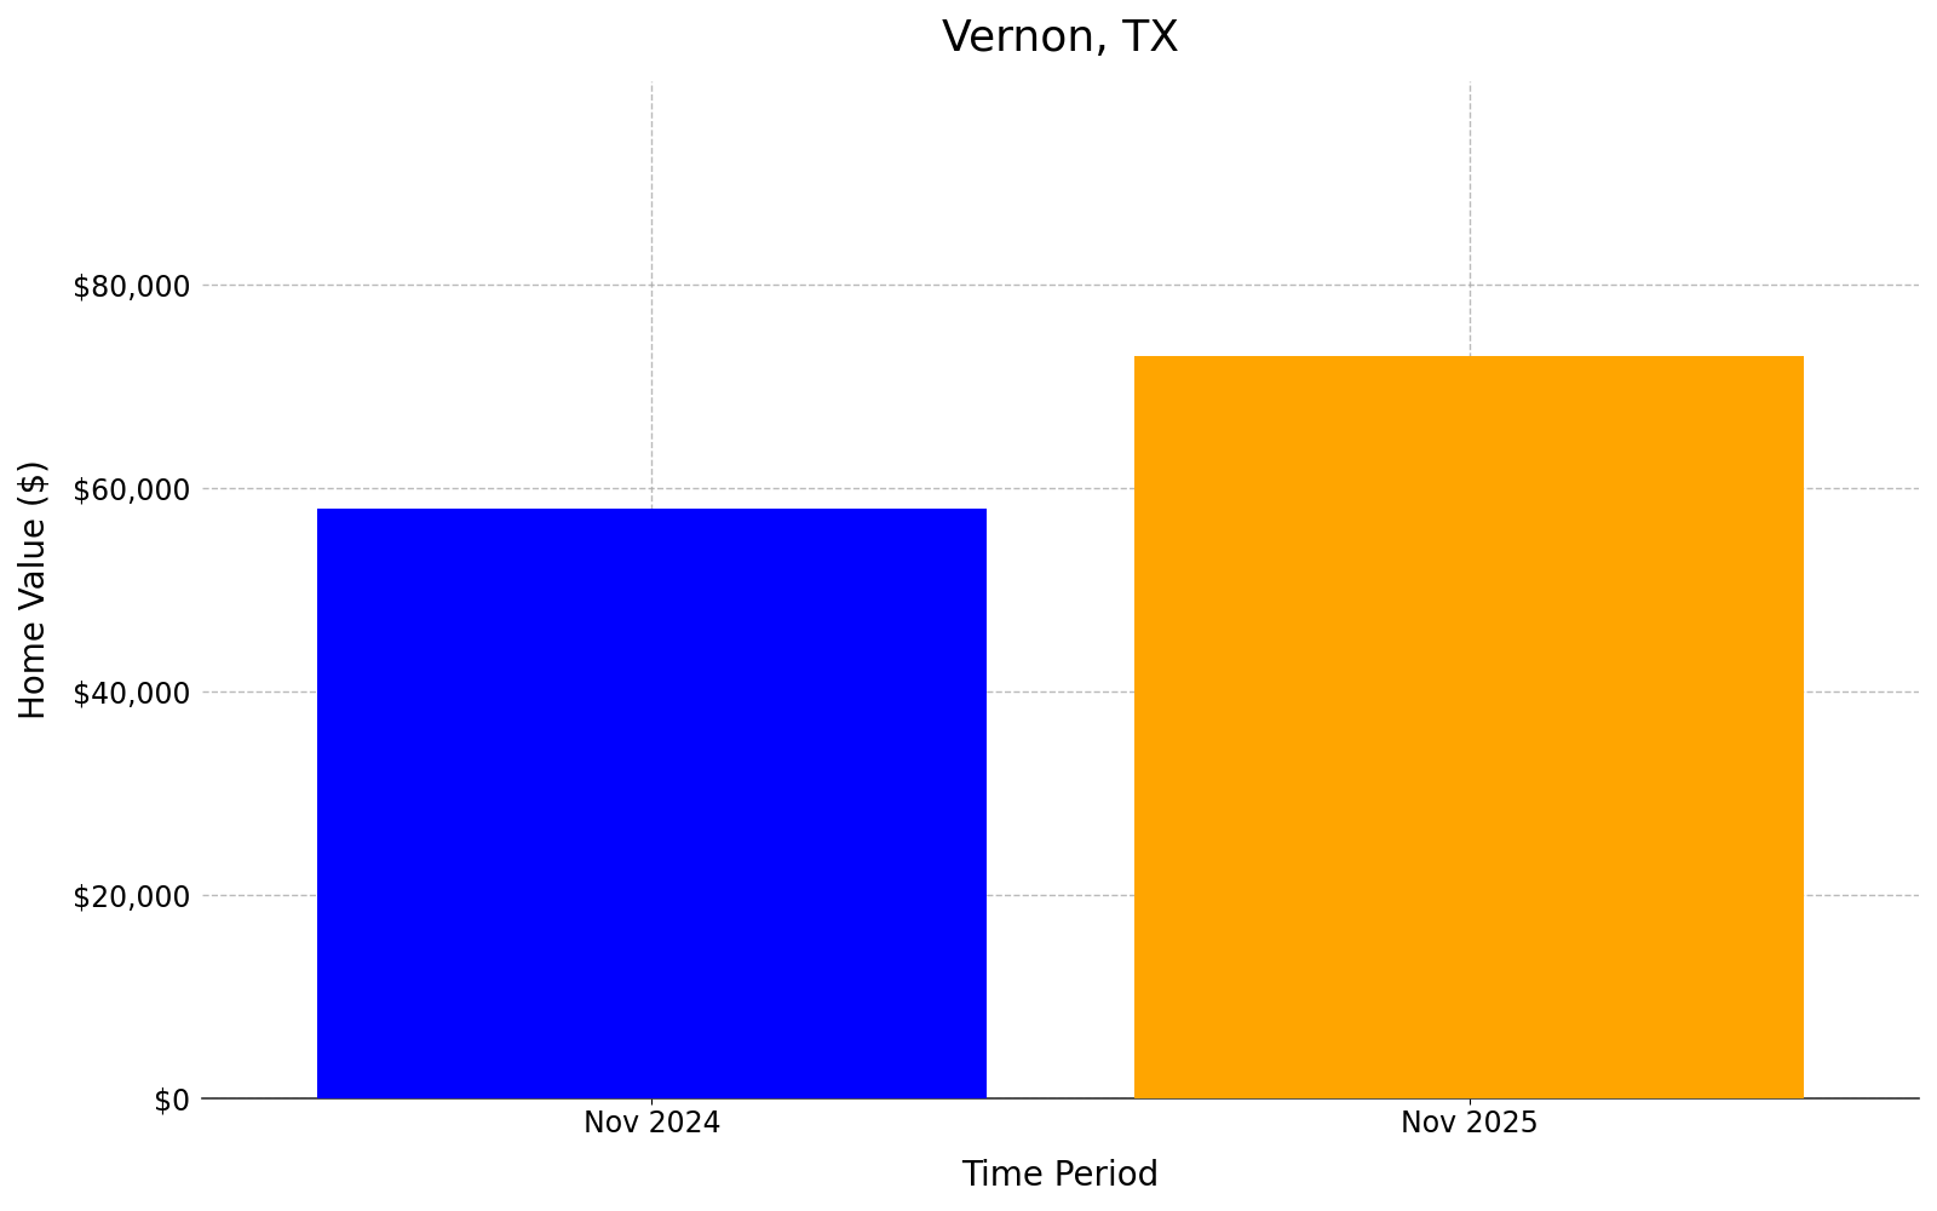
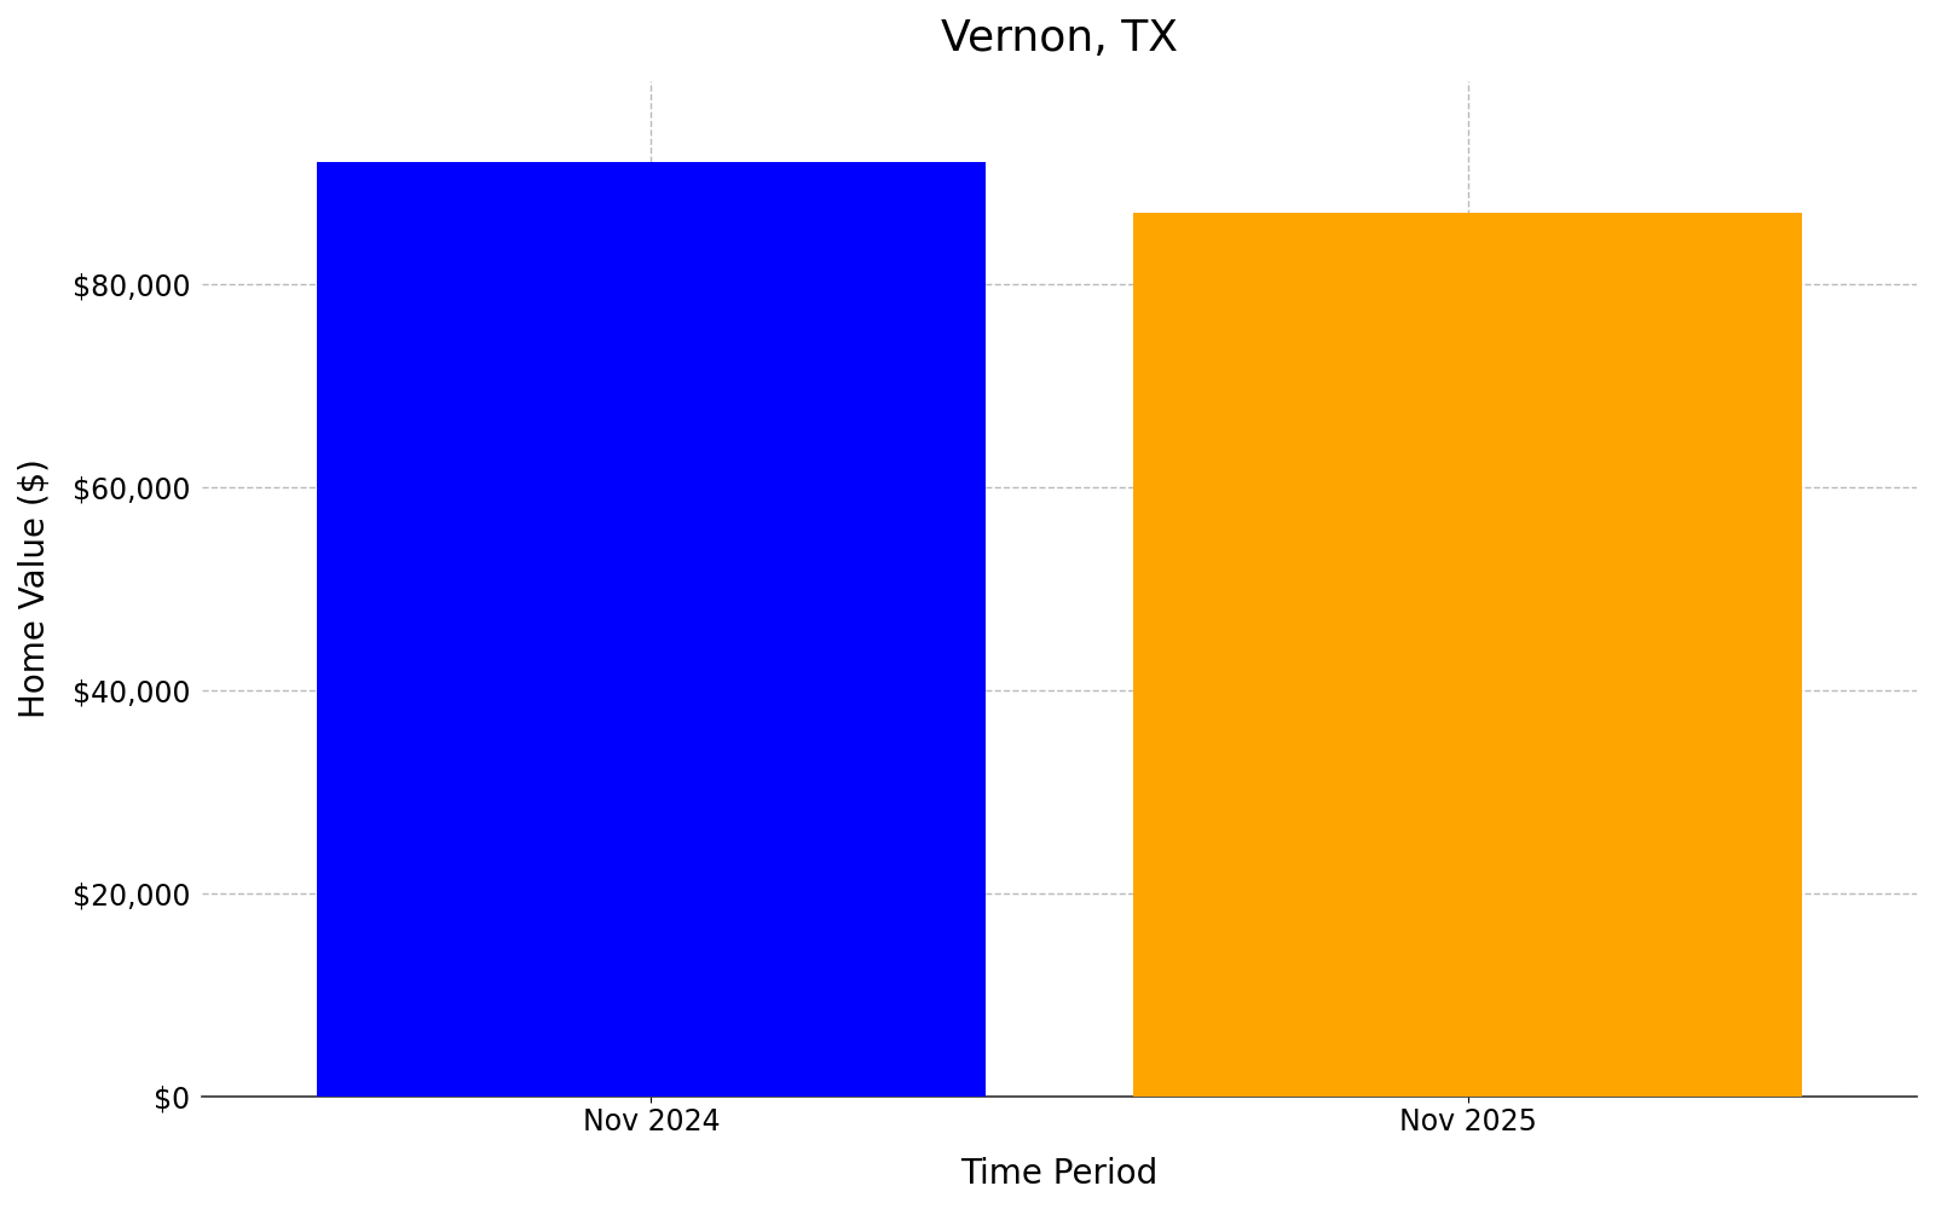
Nov 2024: $58,000 -> $92,000
Nov 2025: $73,000 -> $87,000
